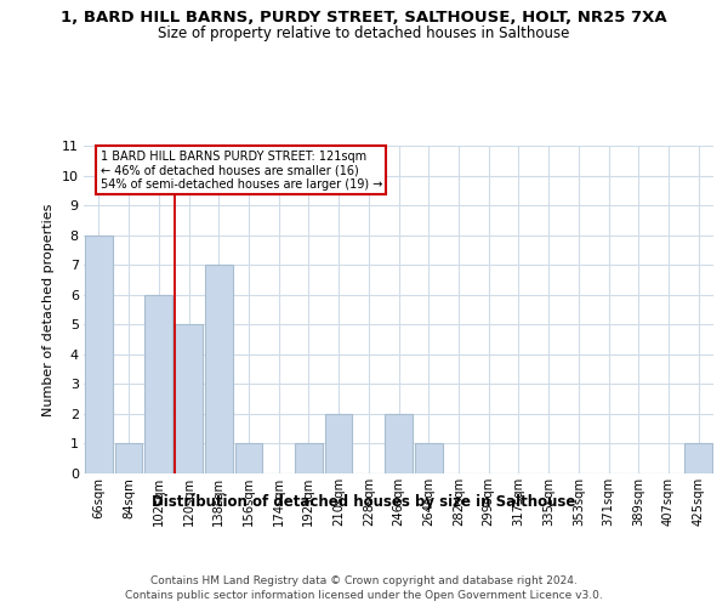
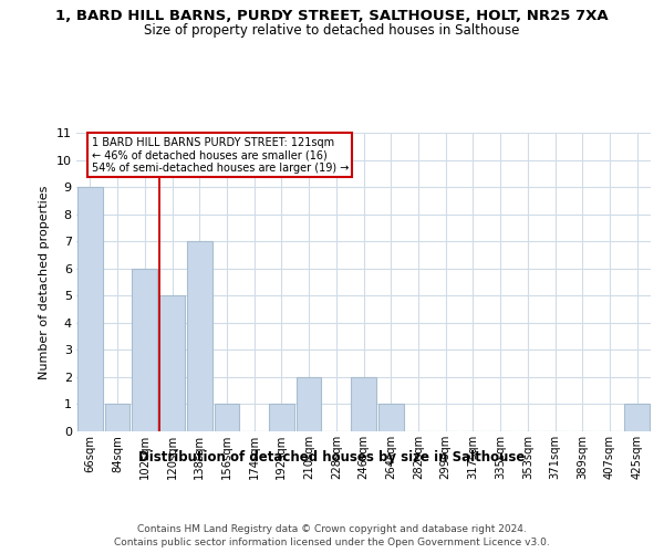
66sqm: 8 -> 9
